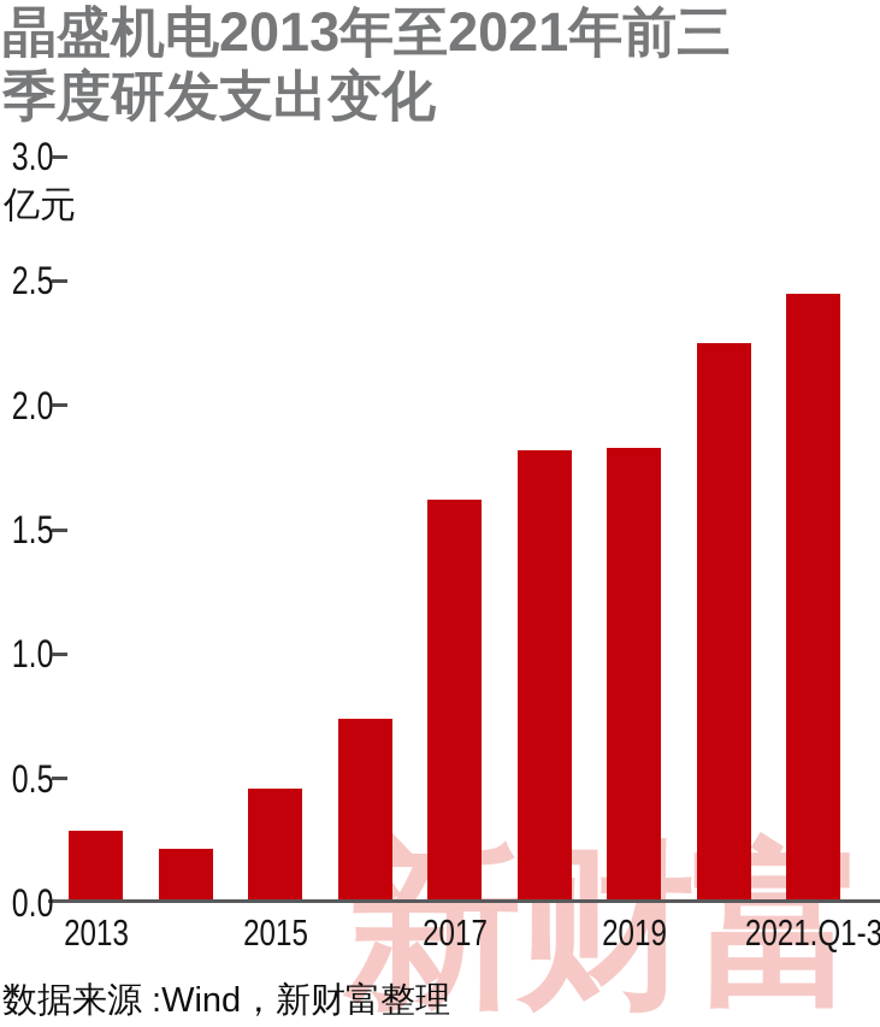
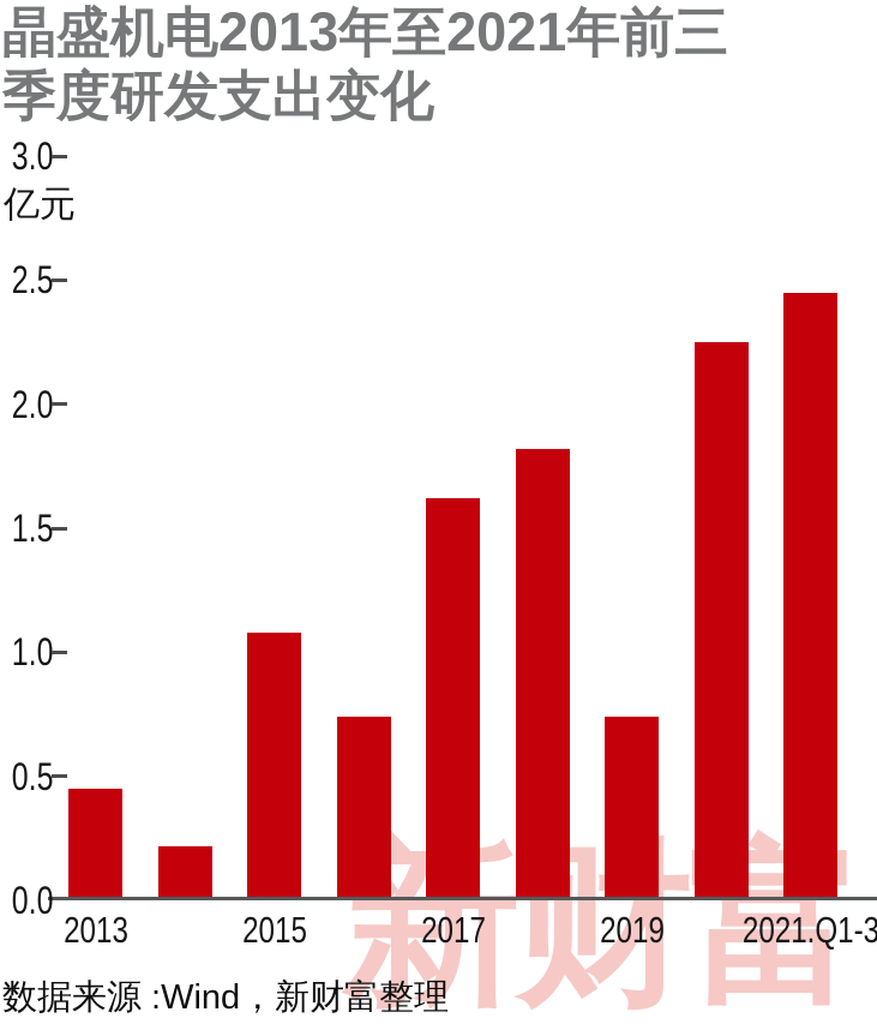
2013: 0.29 -> 0.45
2015: 0.46 -> 1.08
2019: 1.83 -> 0.74
